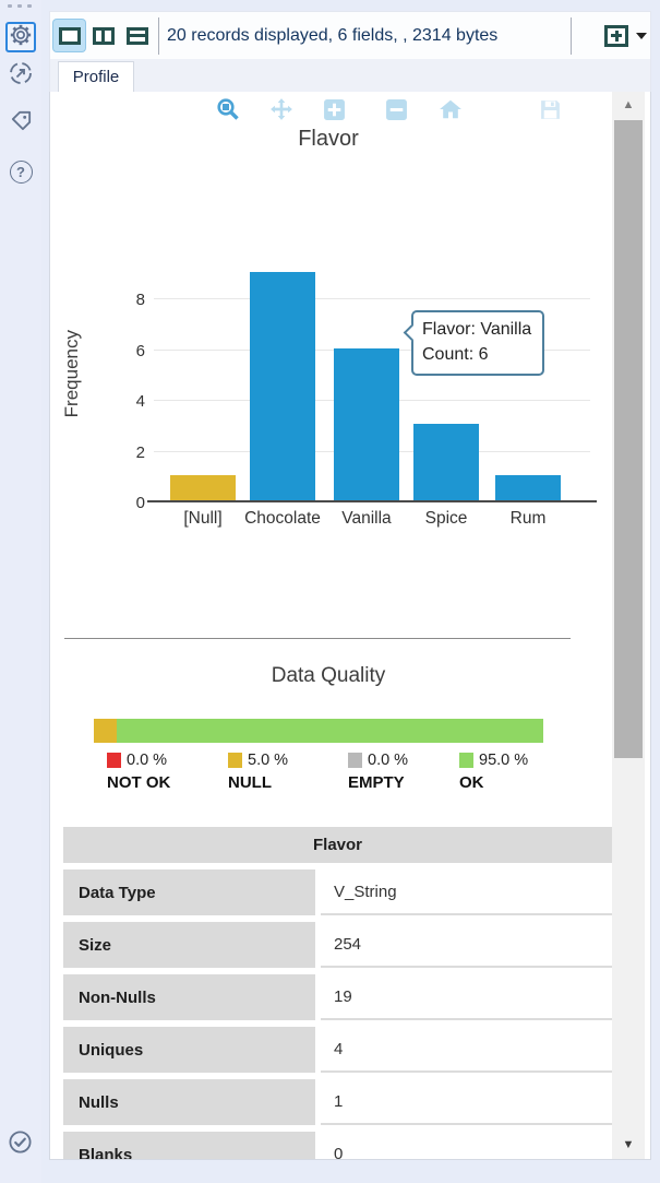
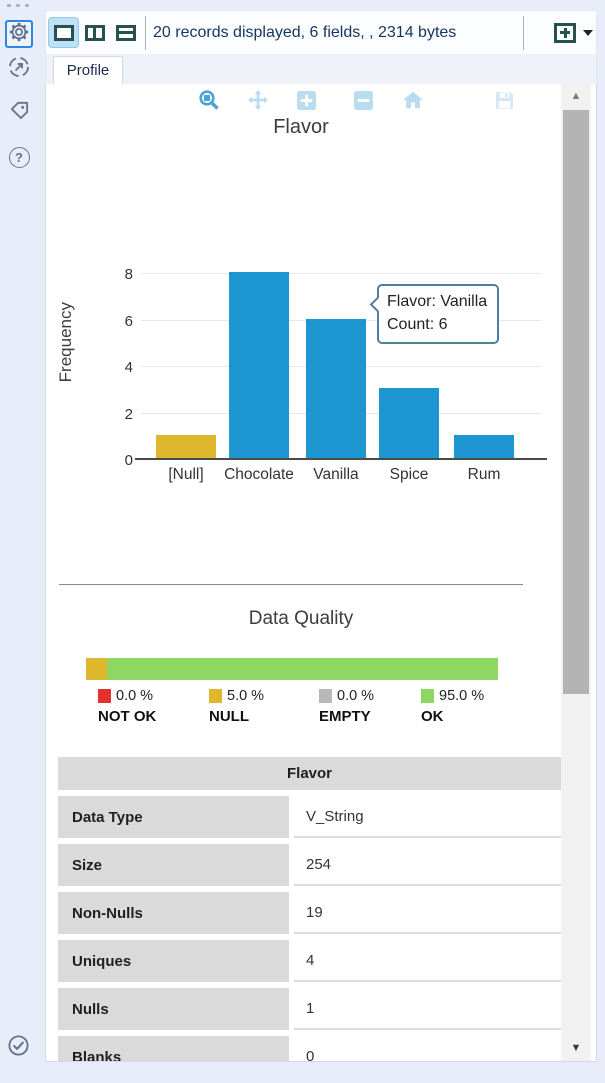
Chocolate: 9 -> 8
